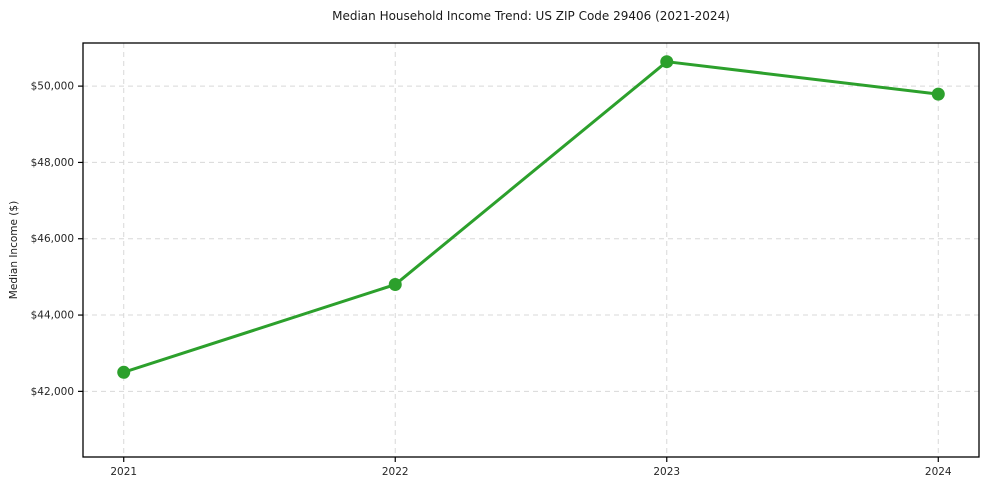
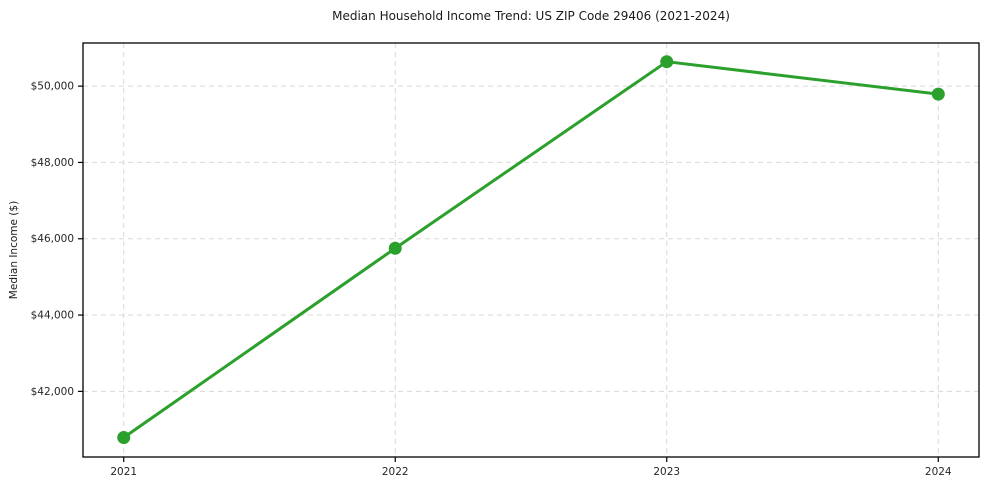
2021: $42500 -> $40800
2022: $44800 -> $45800
